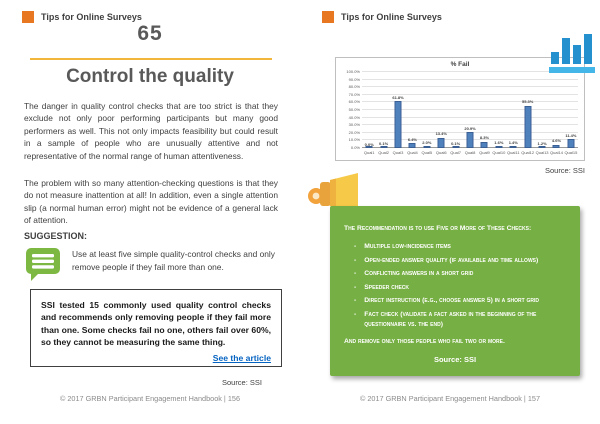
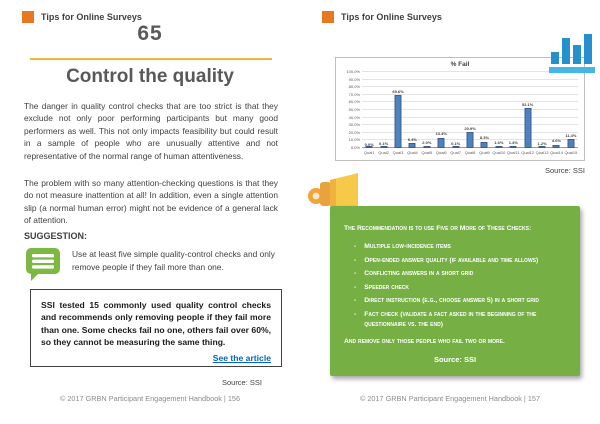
Qual3: 61.8% -> 69.6%
Qual12: 55.3% -> 52.1%
